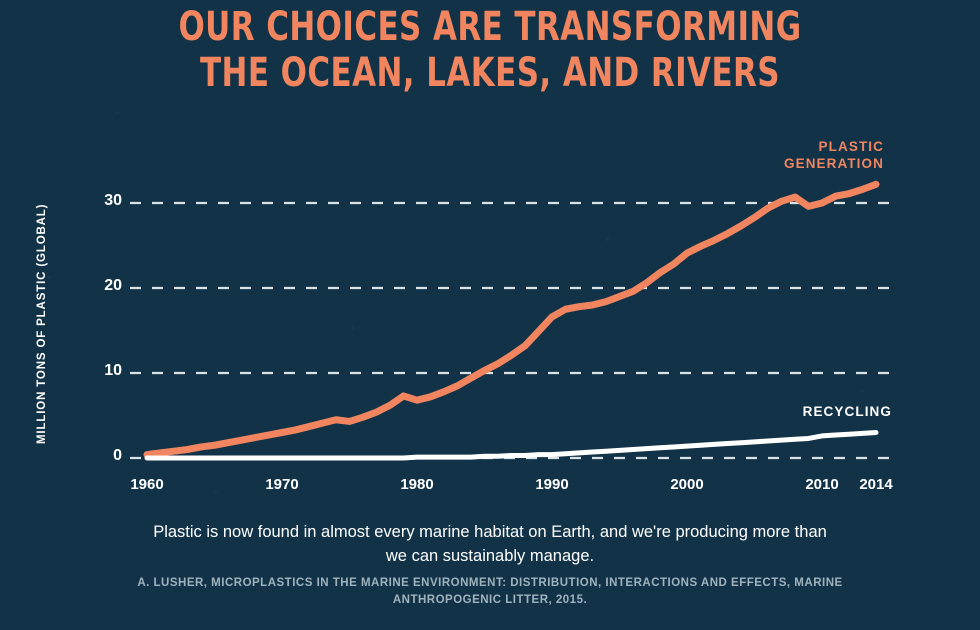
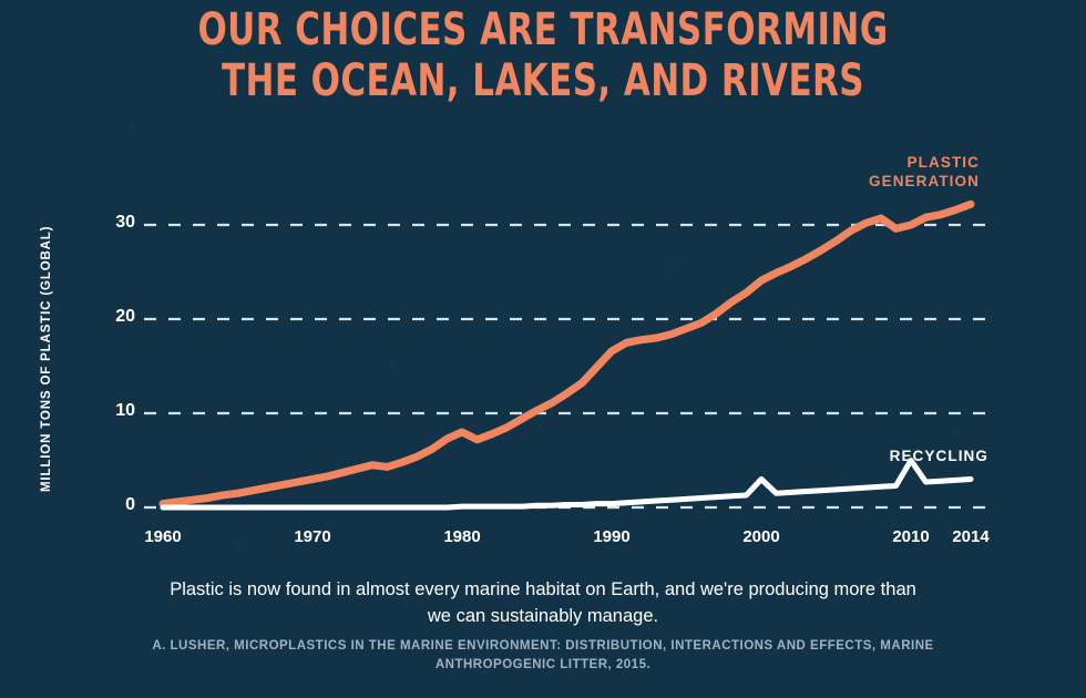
PLASTIC GENERATION/1980: 7 -> 8
RECYCLING/2000: 1 -> 3
RECYCLING/2010: 3 -> 5
